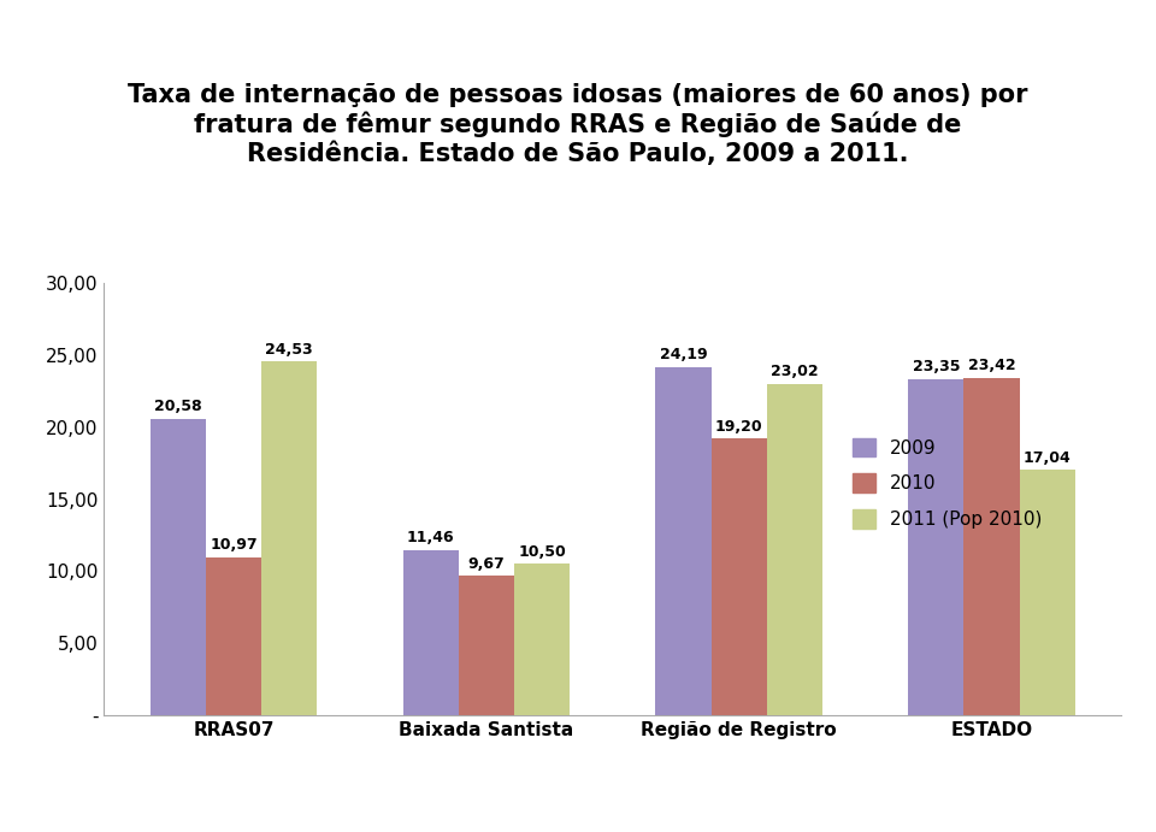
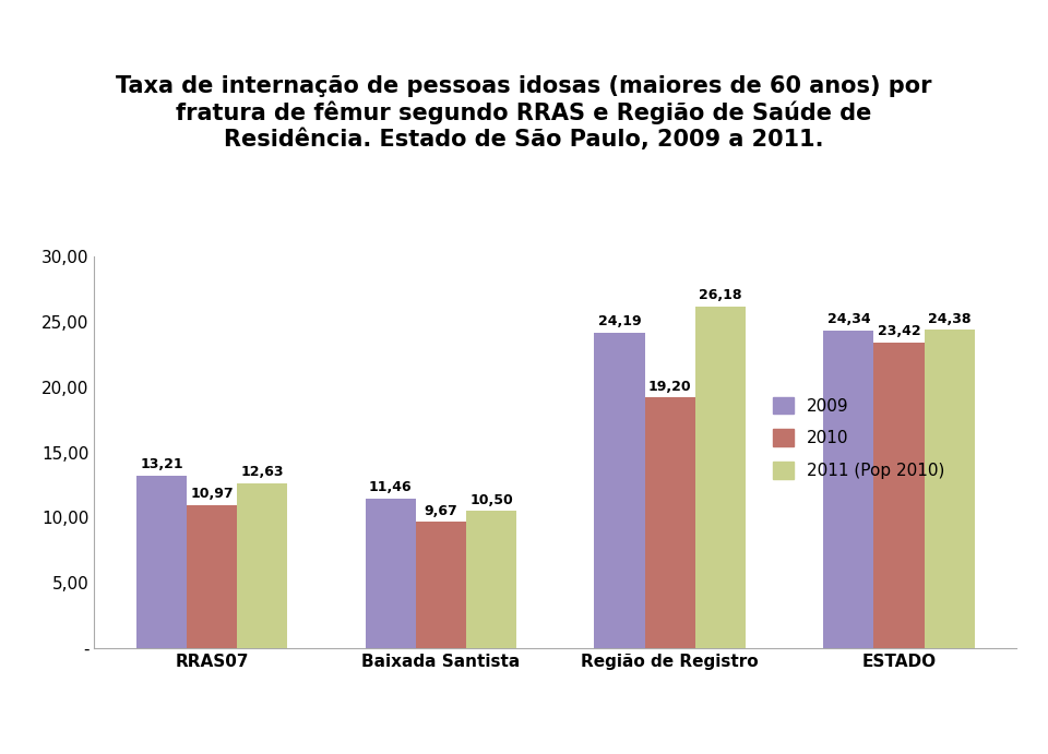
2009/RRAS07: 20,58 -> 13,21
2011 (Pop 2010)/RRAS07: 24,53 -> 12,63
2011 (Pop 2010)/Região de Registro: 23,02 -> 26,18
2009/ESTADO: 23,35 -> 24,34
2011 (Pop 2010)/ESTADO: 17,04 -> 24,38
